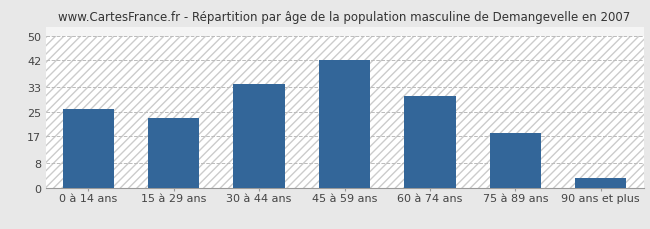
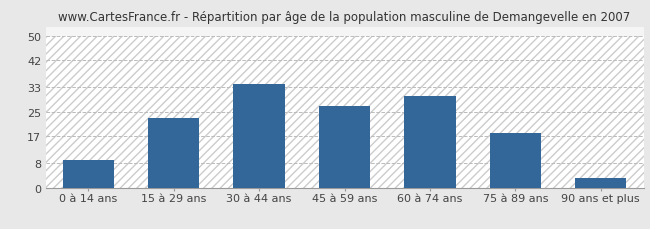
0 à 14 ans: 26 -> 9
45 à 59 ans: 42 -> 27
